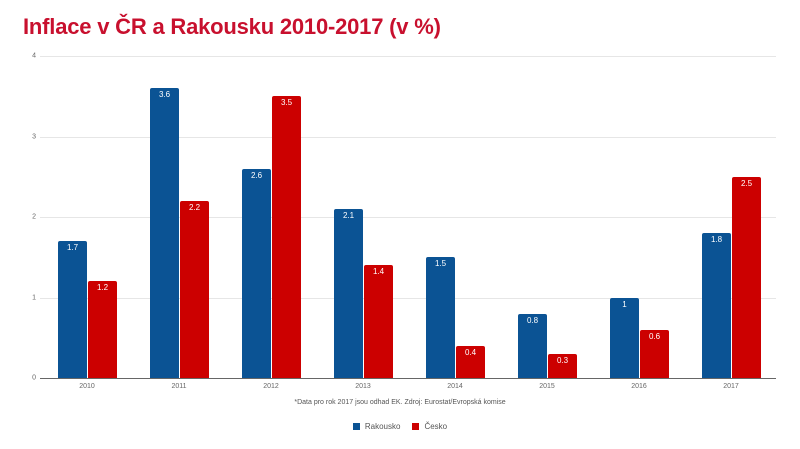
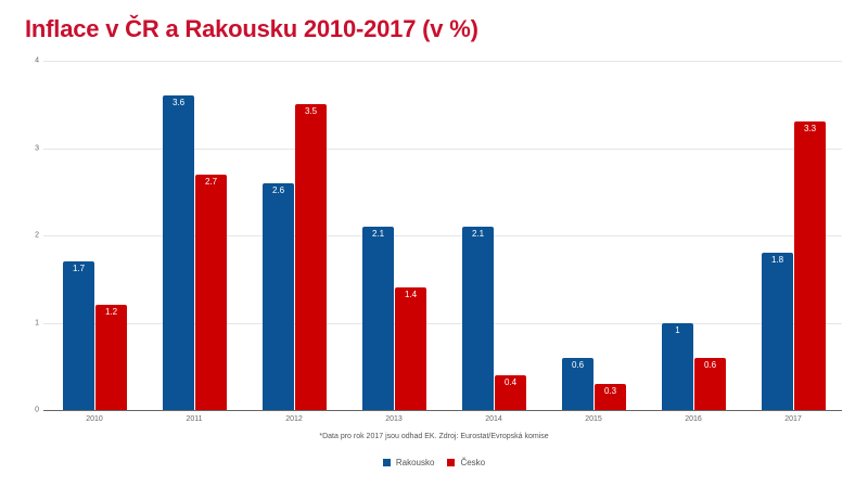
Česko/2011: 2.2 -> 2.7
Rakousko/2014: 1.5 -> 2.1
Rakousko/2015: 0.8 -> 0.6
Česko/2017: 2.5 -> 3.3
